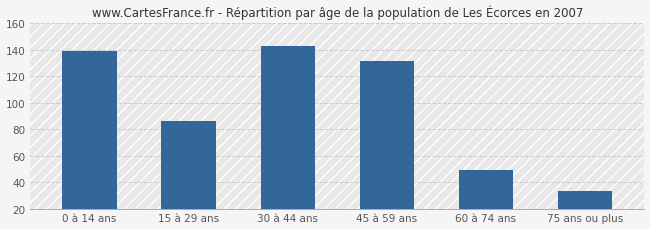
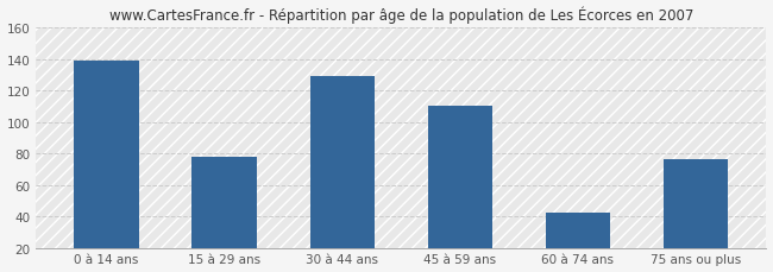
15 à 29 ans: 86 -> 78
30 à 44 ans: 143 -> 129
45 à 59 ans: 131 -> 110
60 à 74 ans: 49 -> 42
75 ans ou plus: 33 -> 76
